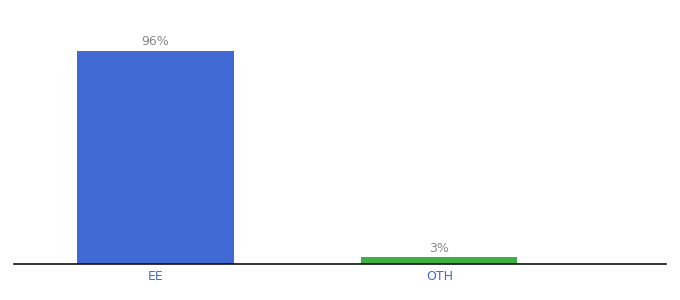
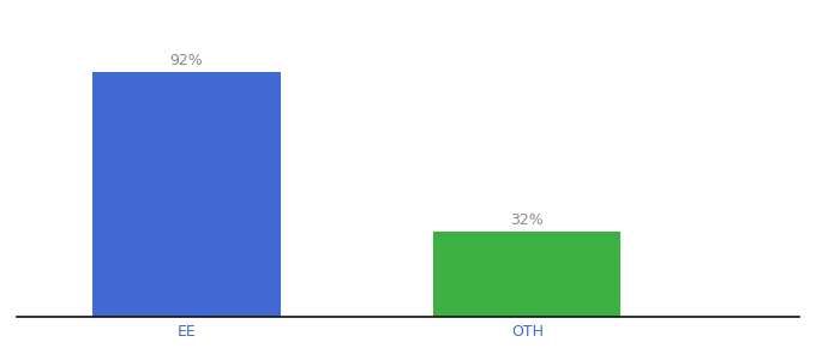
EE: 96% -> 92%
OTH: 3% -> 32%
